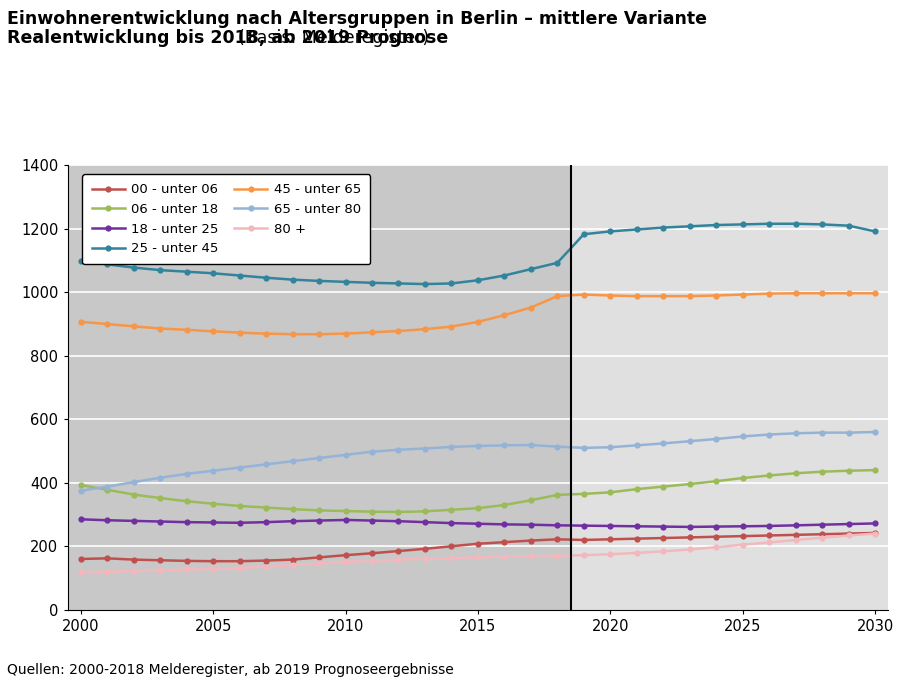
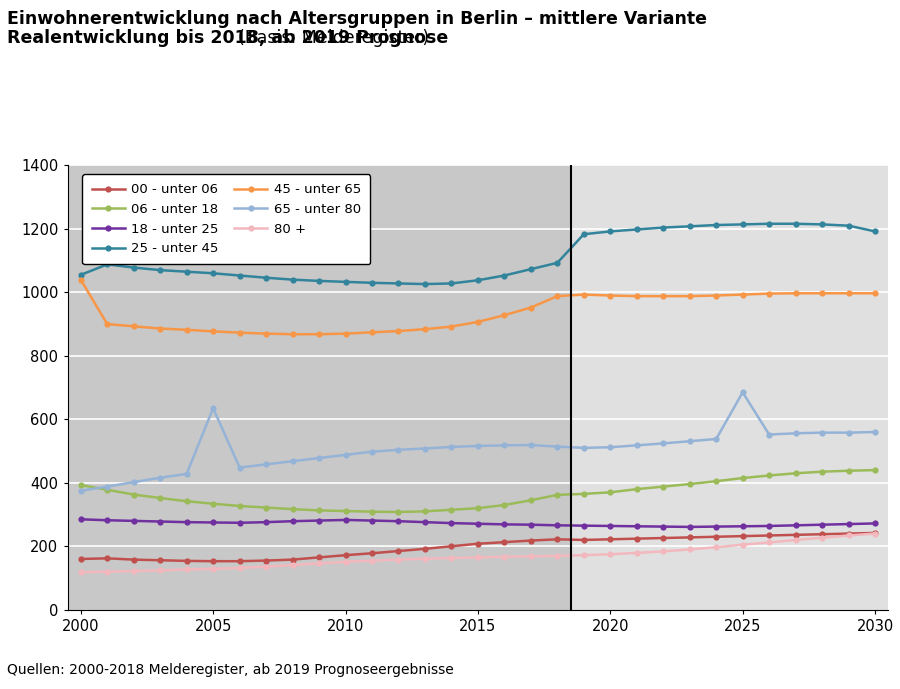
25 - unter 45/2000: 1100 -> 1055
45 - unter 65/2000: 907 -> 1040
65 - unter 80/2005: 438 -> 635
65 - unter 80/2025: 546 -> 685
